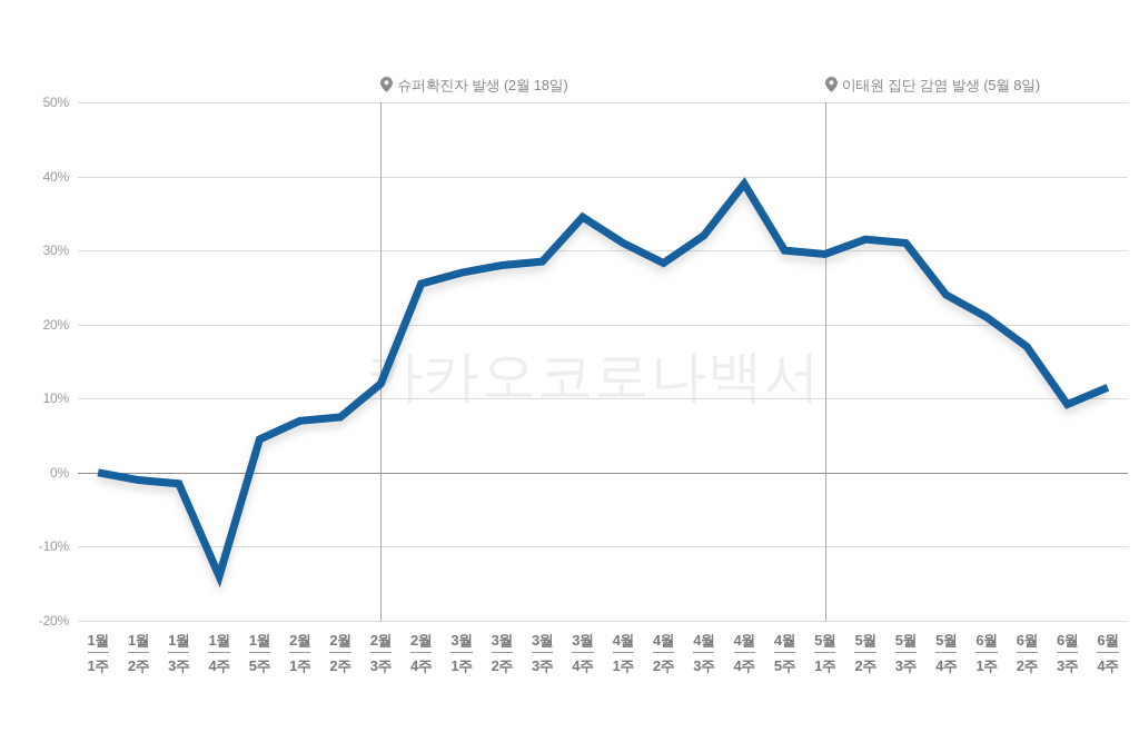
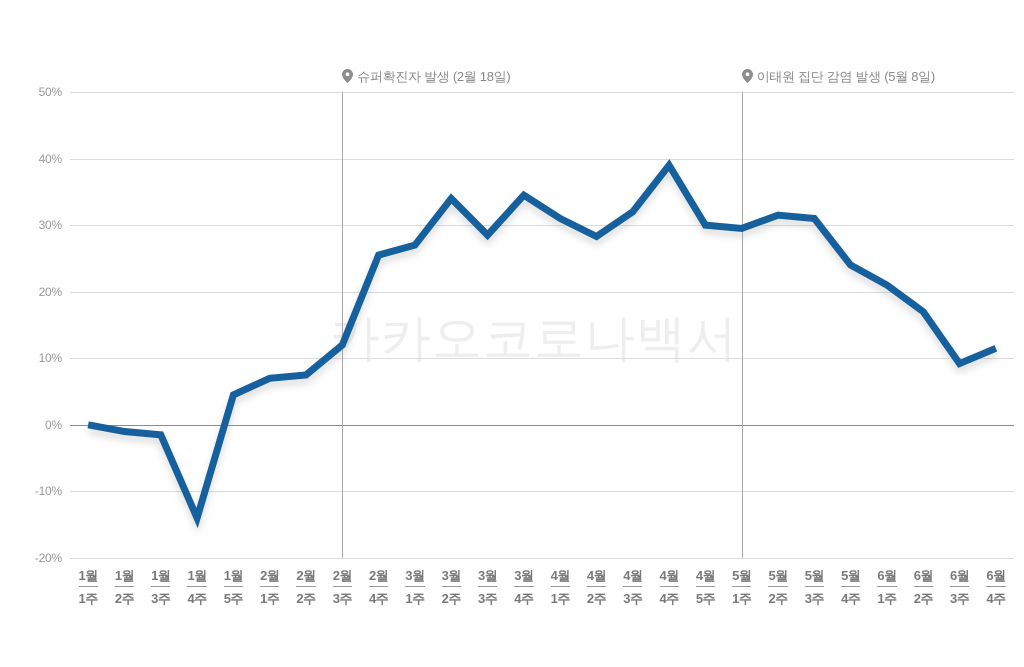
3월 2주: 28% -> 34%
